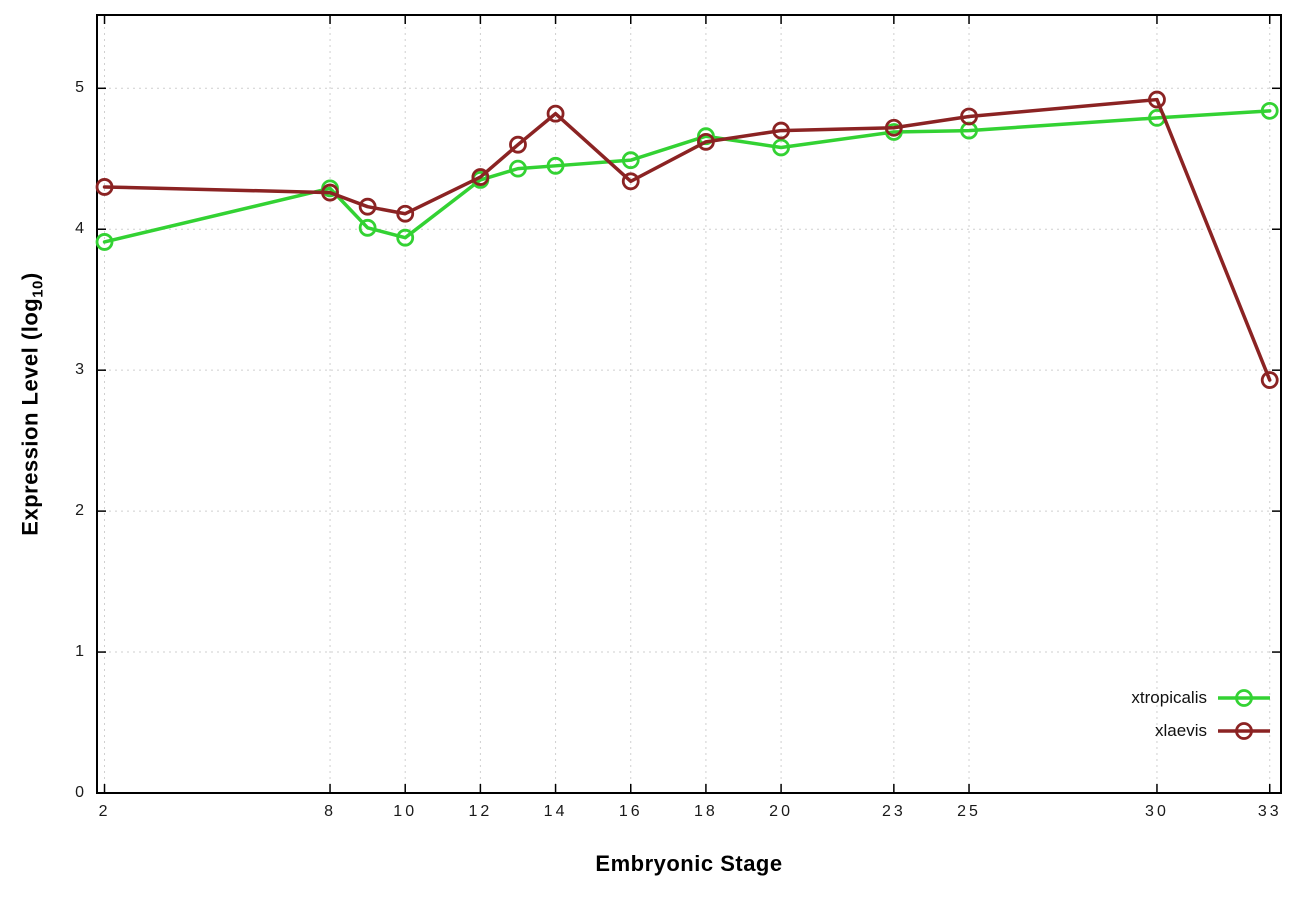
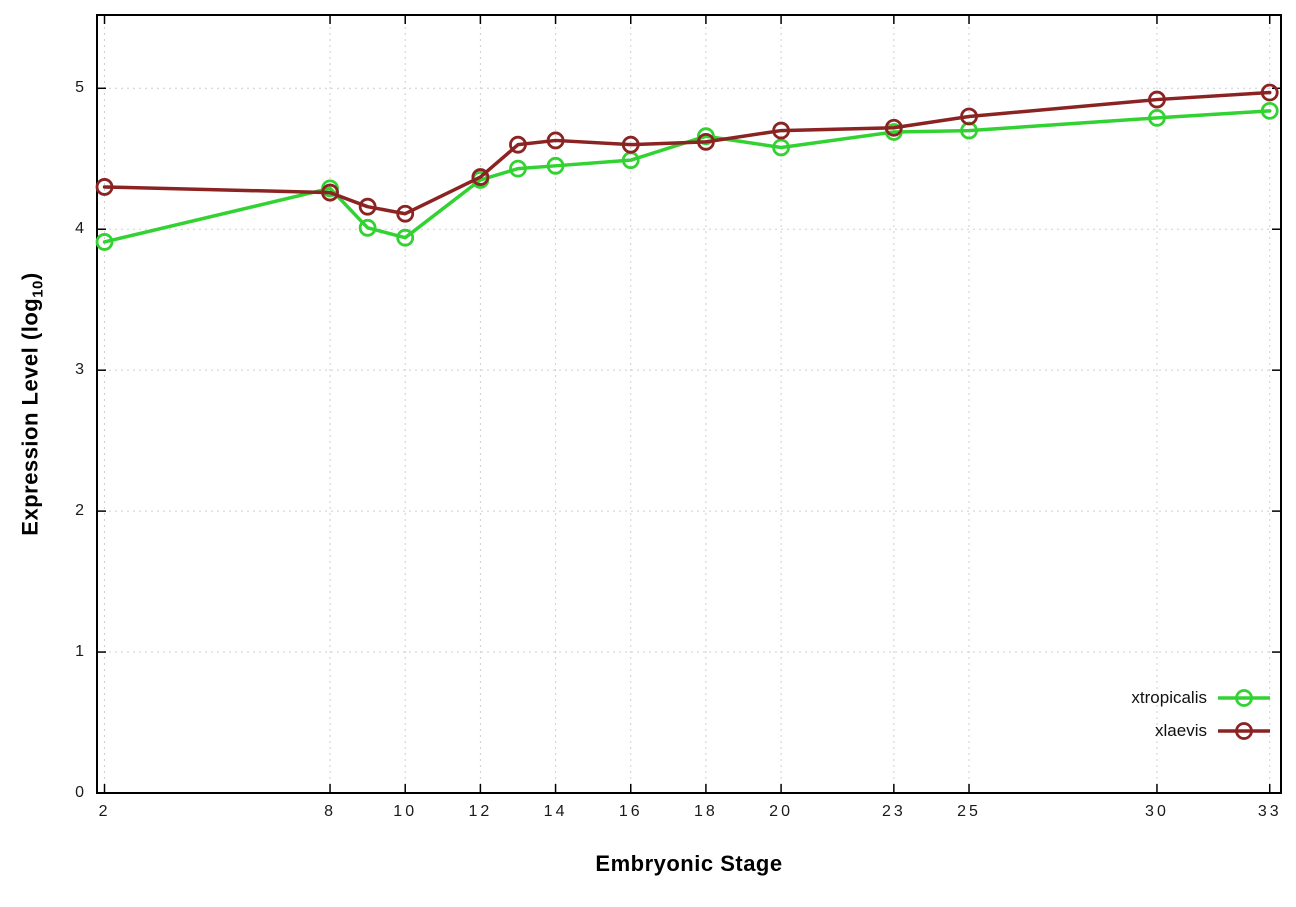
xlaevis/14: 4.82 -> 4.63
xlaevis/16: 4.34 -> 4.60
xlaevis/33: 2.93 -> 4.97
